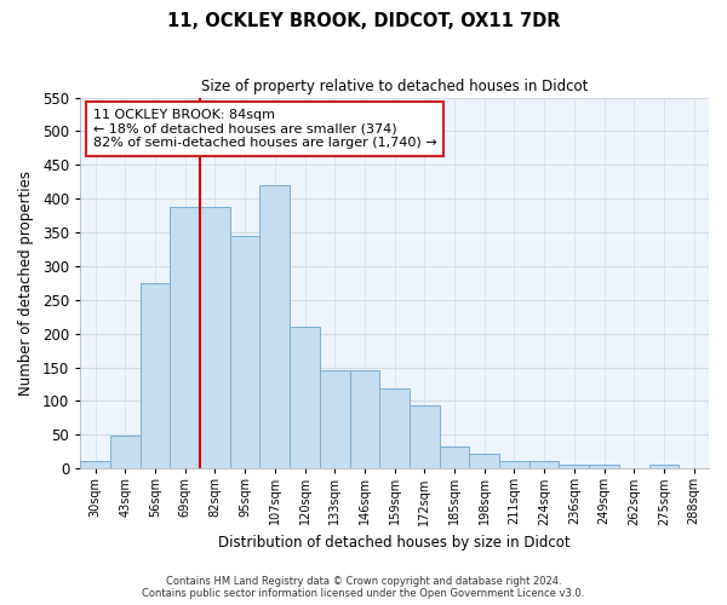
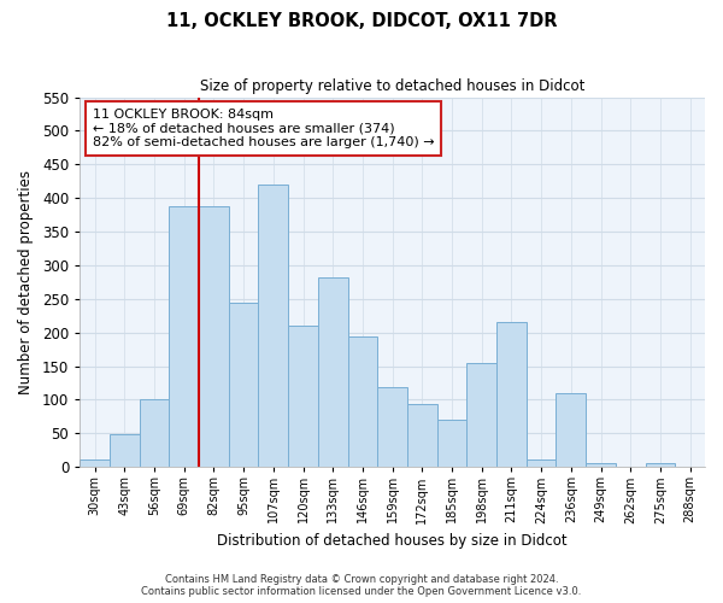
56sqm: 275 -> 100
95sqm: 345 -> 244
133sqm: 145 -> 282
146sqm: 145 -> 194
185sqm: 32 -> 70
198sqm: 22 -> 154
211sqm: 12 -> 216
236sqm: 5 -> 110
